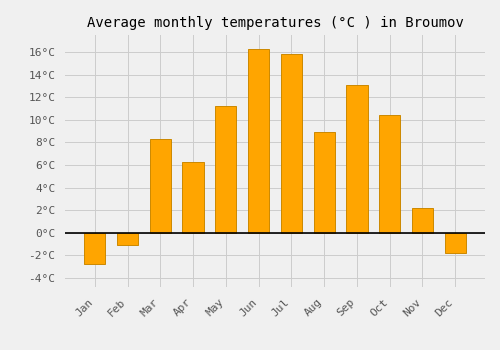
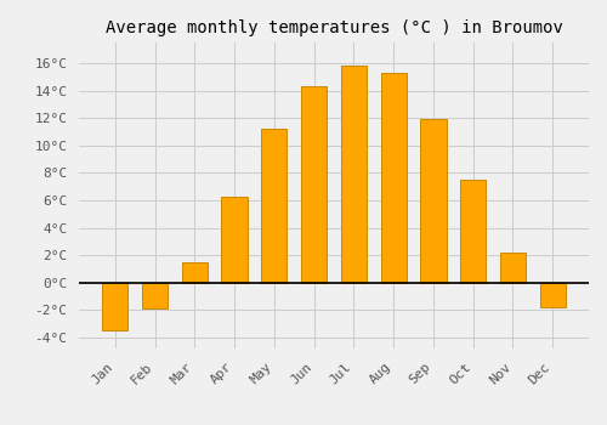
Jan: -2.8°C -> -3.5°C
Feb: -1.1°C -> -1.9°C
Mar: 8.3°C -> 1.5°C
Jun: 16.3°C -> 14.3°C
Aug: 8.9°C -> 15.3°C
Sep: 13.1°C -> 11.9°C
Oct: 10.4°C -> 7.5°C
